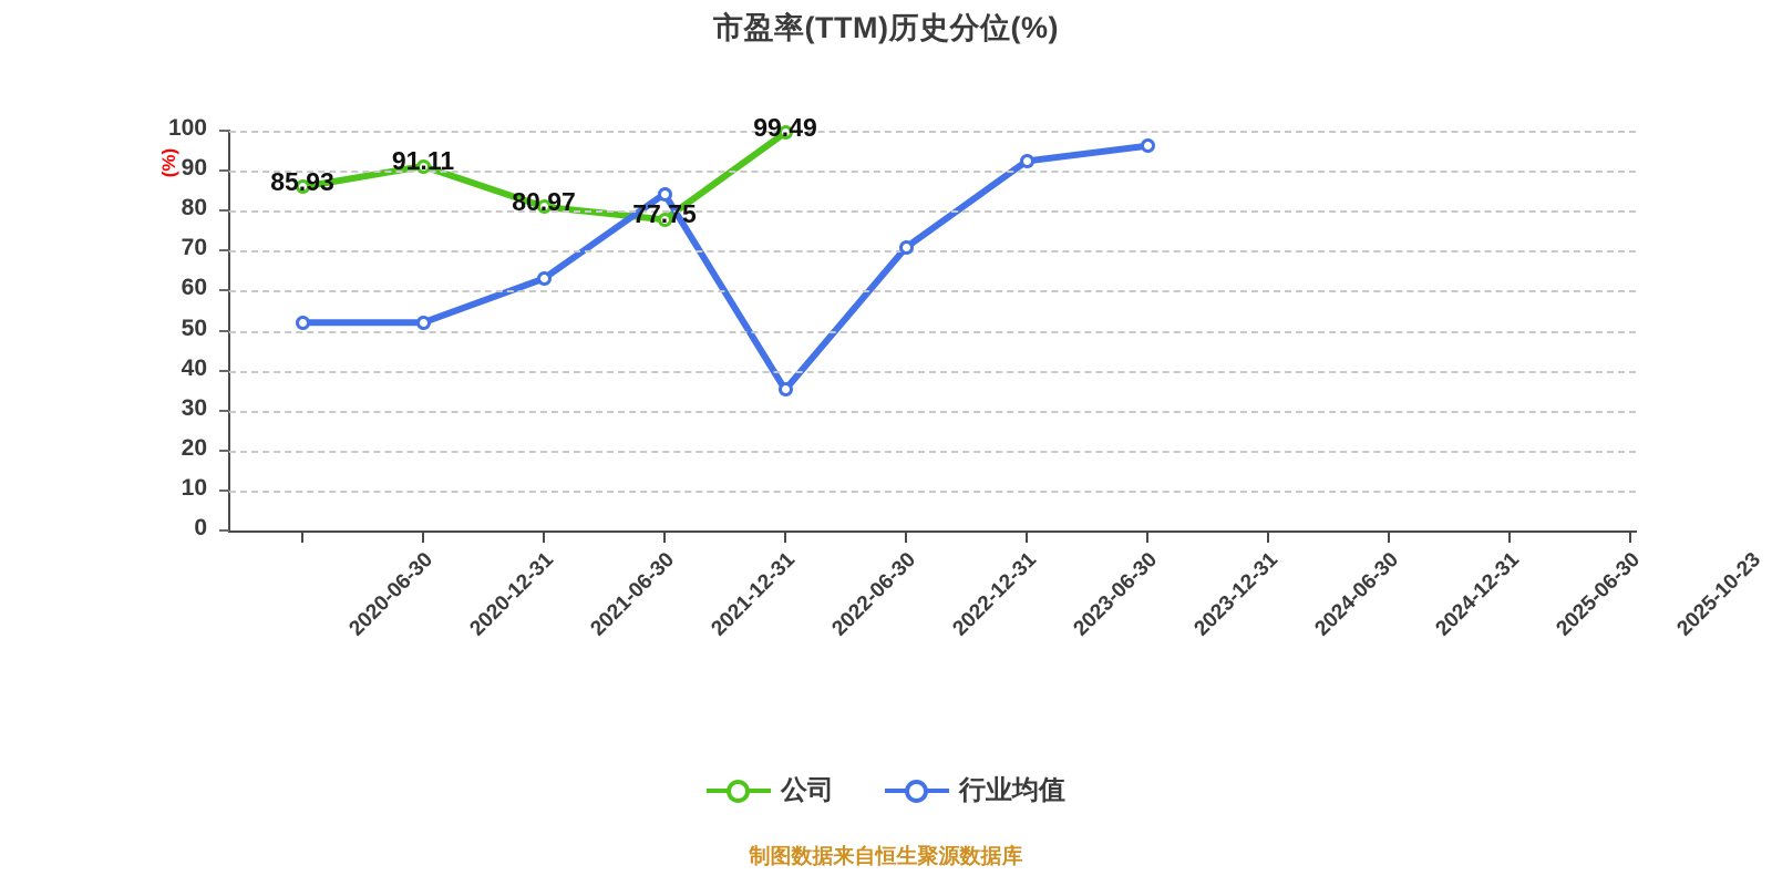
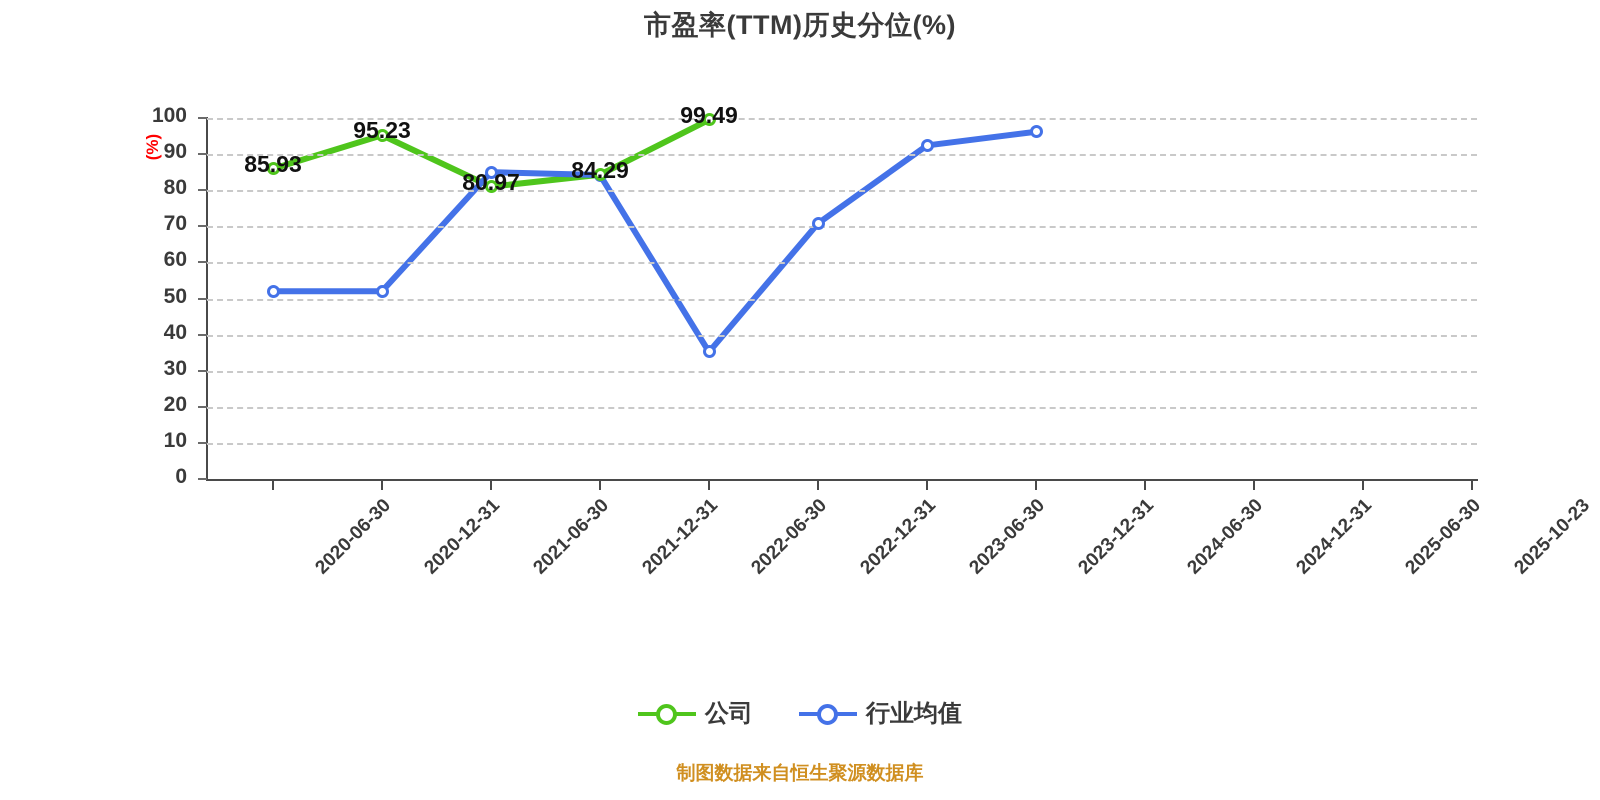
公司/2020-12-31: 91.11 -> 95.23
行业均值/2021-06-30: 63 -> 85
公司/2021-12-31: 77.75 -> 84.29
